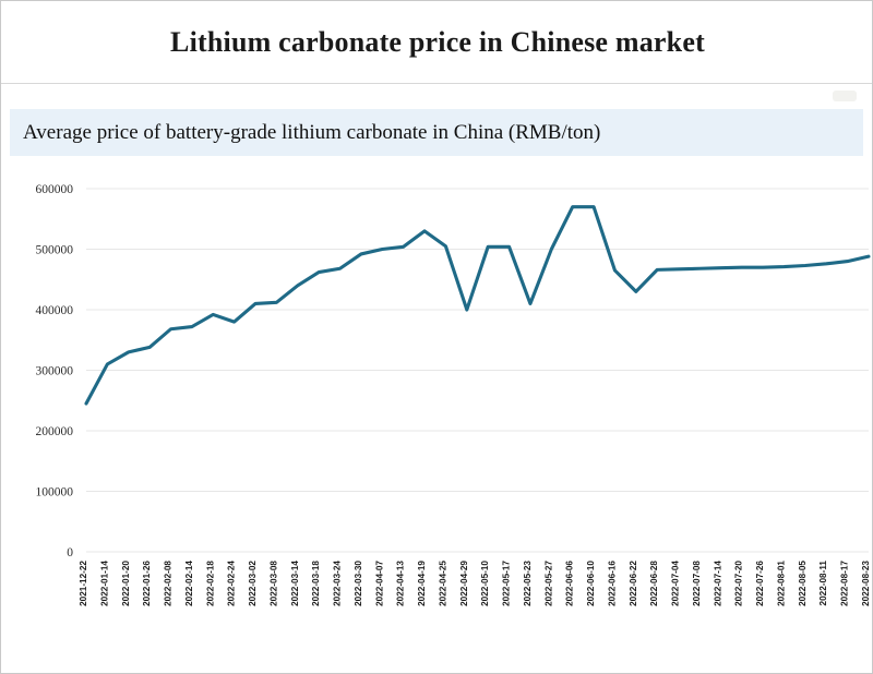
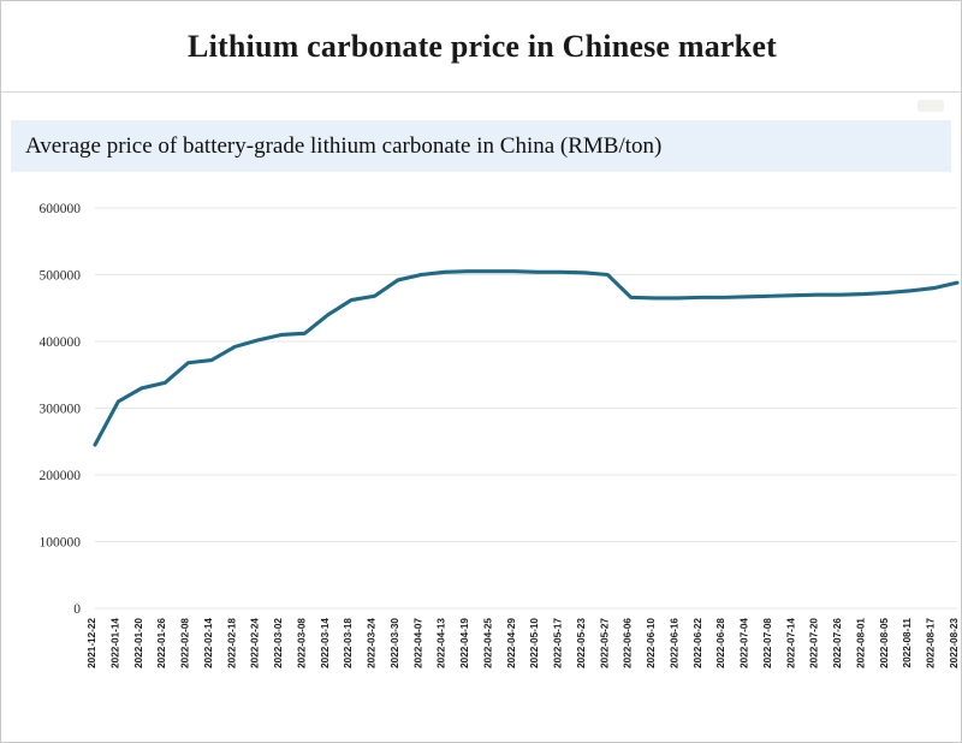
2022-02-24: 380000 -> 400000
2022-04-19: 530000 -> 500000
2022-04-29: 400000 -> 500000
2022-05-23: 410000 -> 500000
2022-06-06: 570000 -> 470000
2022-06-10: 570000 -> 460000
2022-06-22: 430000 -> 470000
